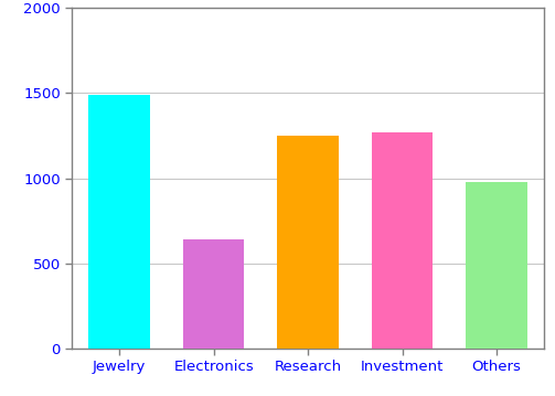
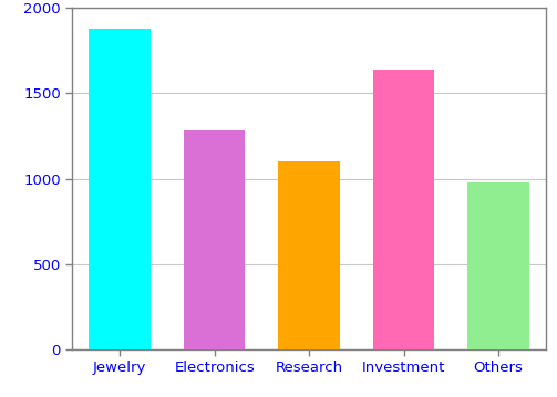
Jewelry: 1490 -> 1880
Electronics: 640 -> 1280
Research: 1250 -> 1100
Investment: 1270 -> 1640
